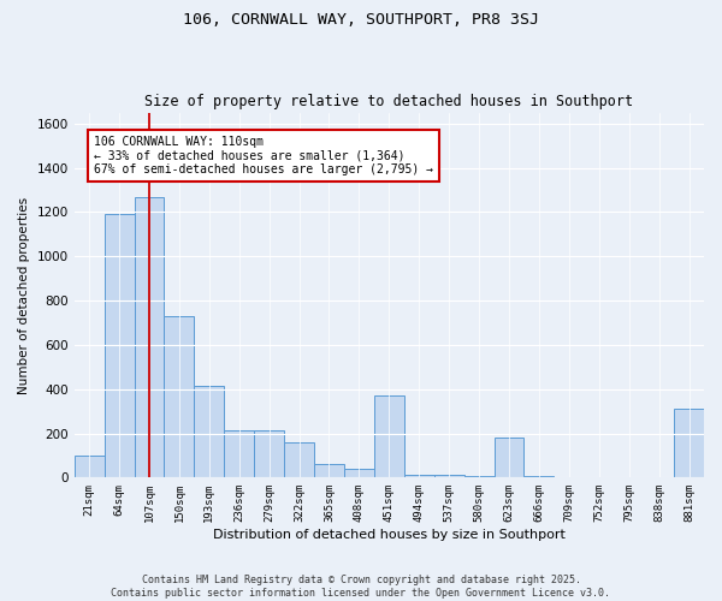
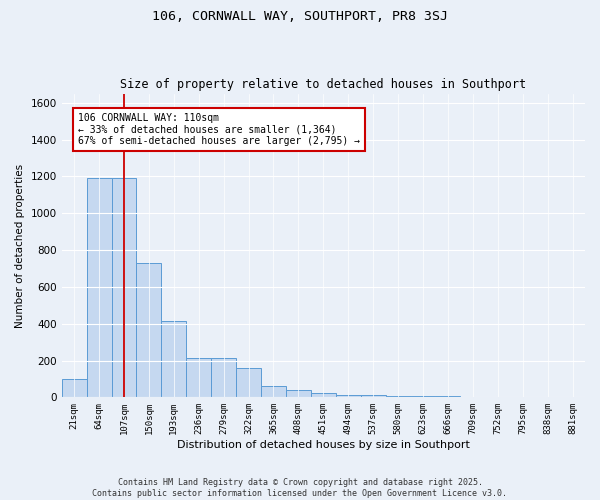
107sqm: 1270 -> 1190
451sqm: 370 -> 20
623sqm: 180 -> 0
881sqm: 310 -> 0
